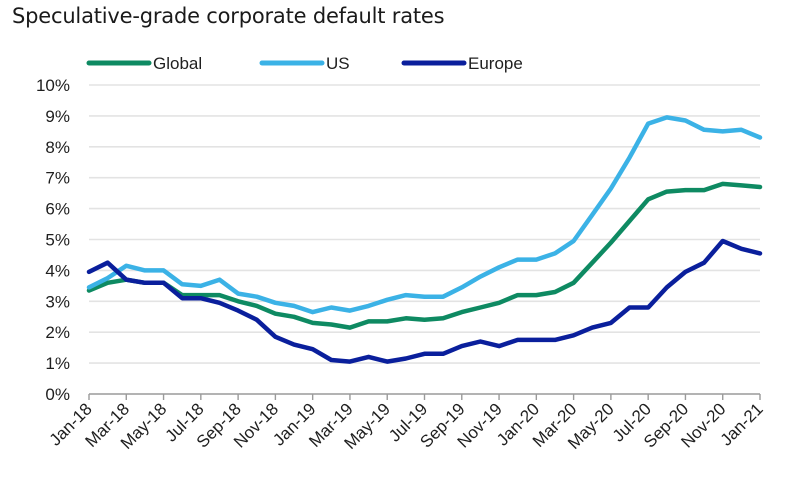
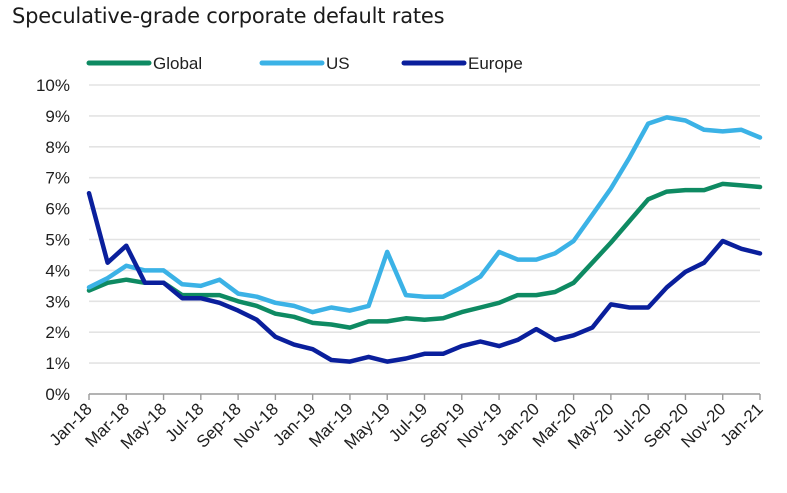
Europe/Jan-18: 4.0% -> 6.5%
Europe/Mar-18: 3.7% -> 4.8%
US/May-19: 3.0% -> 4.6%
US/Nov-19: 4.1% -> 4.6%
Europe/Jan-20: 1.8% -> 2.1%
Europe/May-20: 2.3% -> 2.9%
